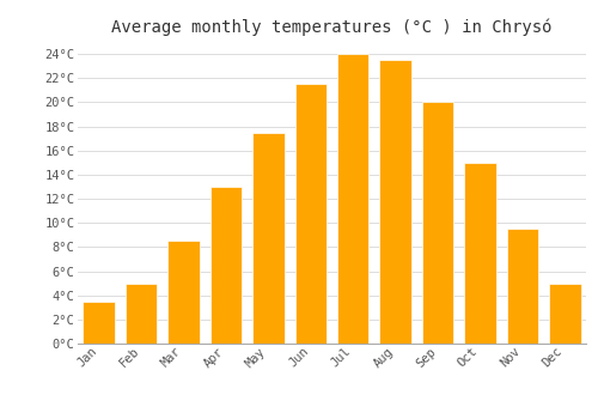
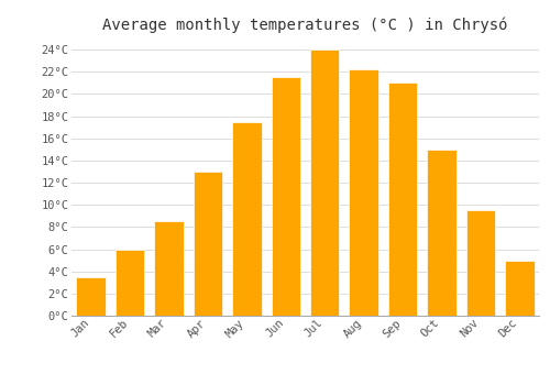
Feb: 5.0°C -> 6.0°C
Aug: 23.5°C -> 22.2°C
Sep: 20.0°C -> 21.0°C
